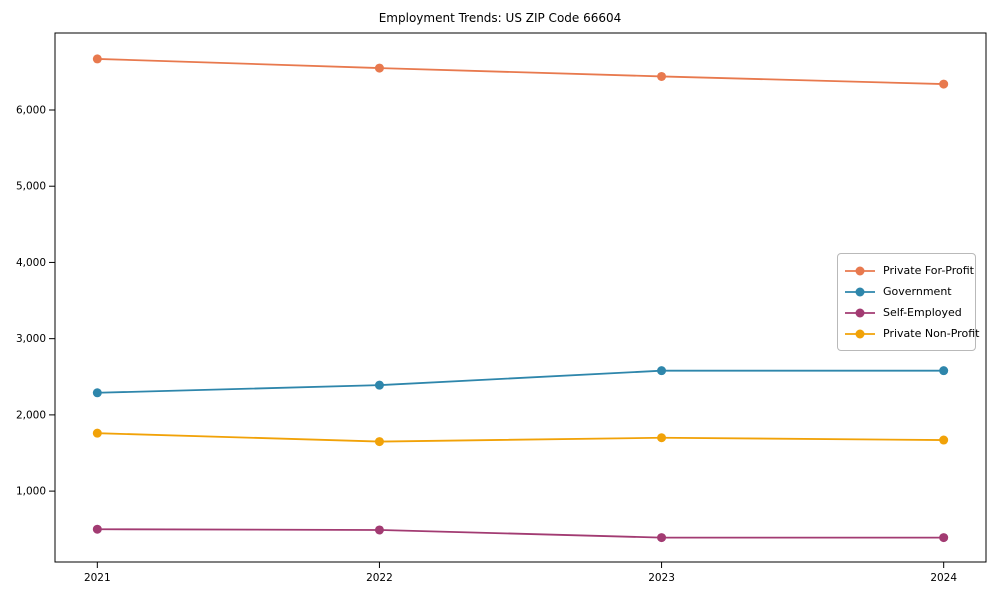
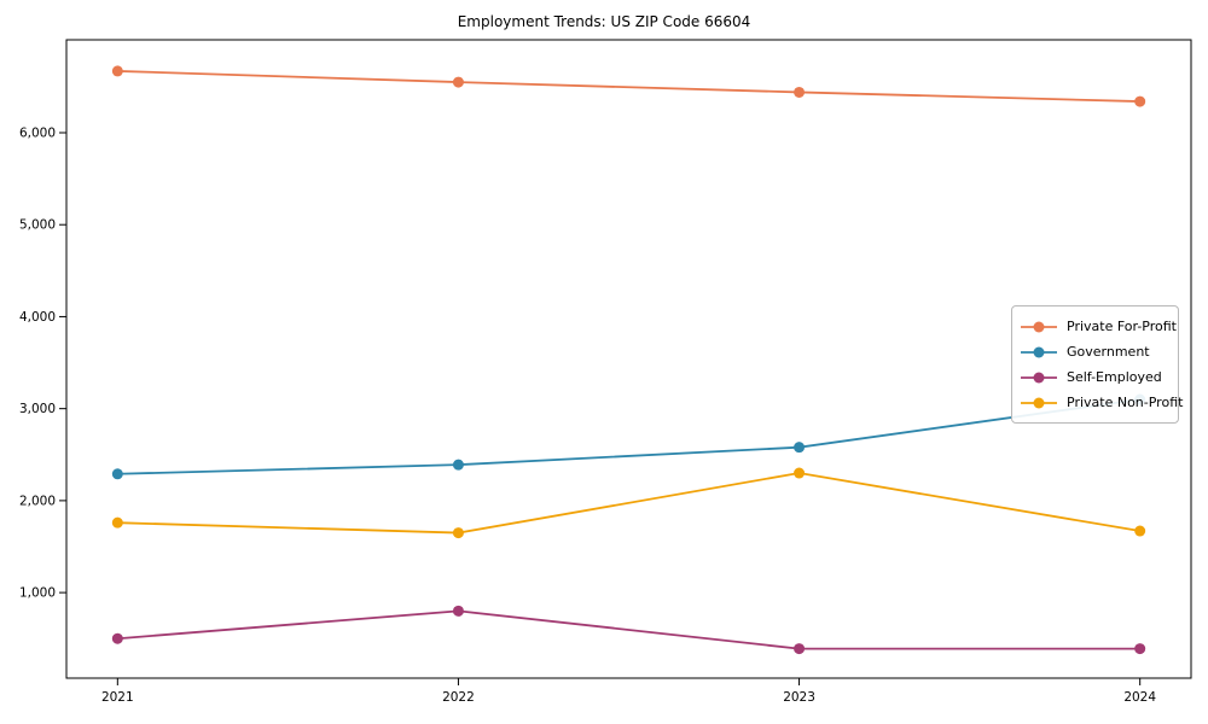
Self-Employed/2022: 500 -> 800
Private Non-Profit/2023: 1700 -> 2300
Government/2024: 2600 -> 3100
